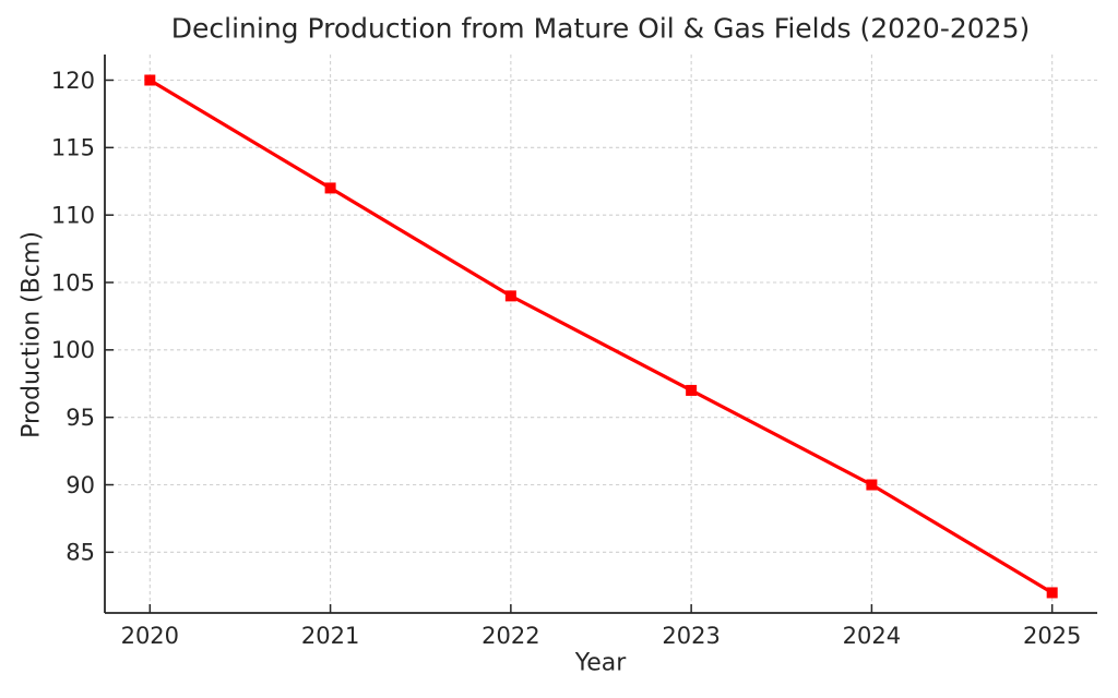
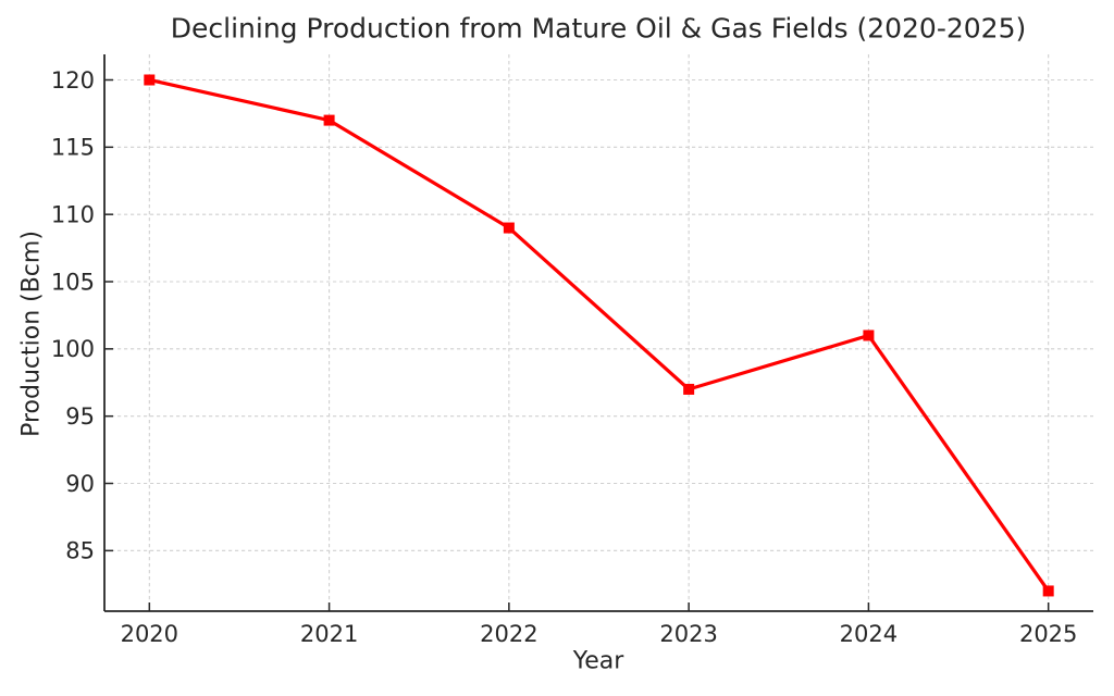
2021: 112 -> 117
2022: 104 -> 109
2024: 90 -> 101
